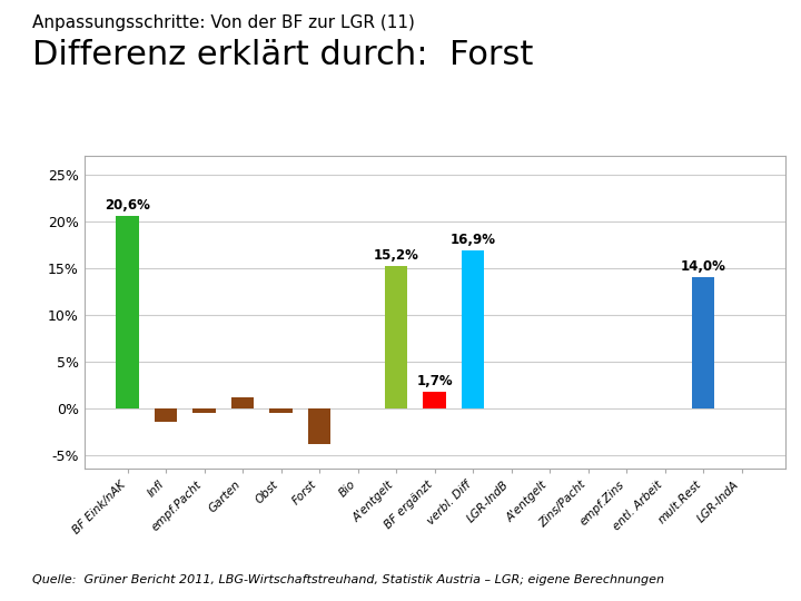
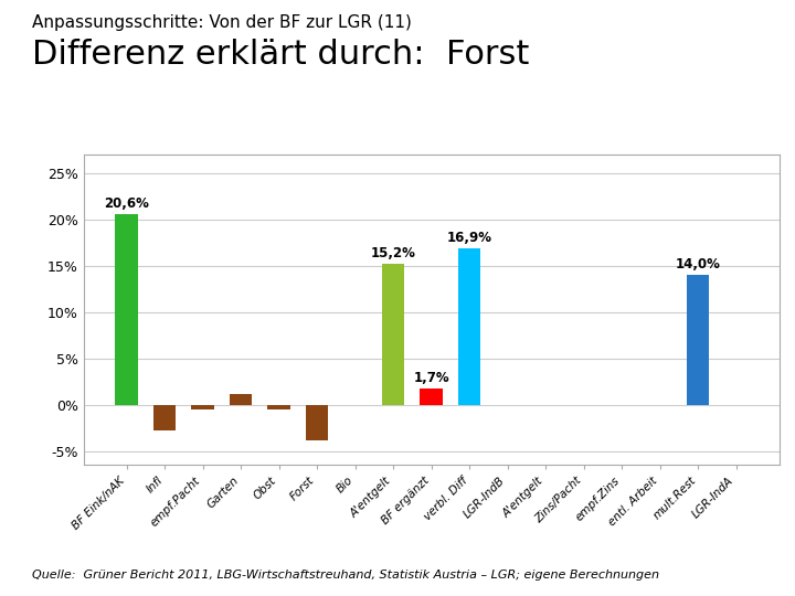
Infl: -1.5% -> -2.8%
